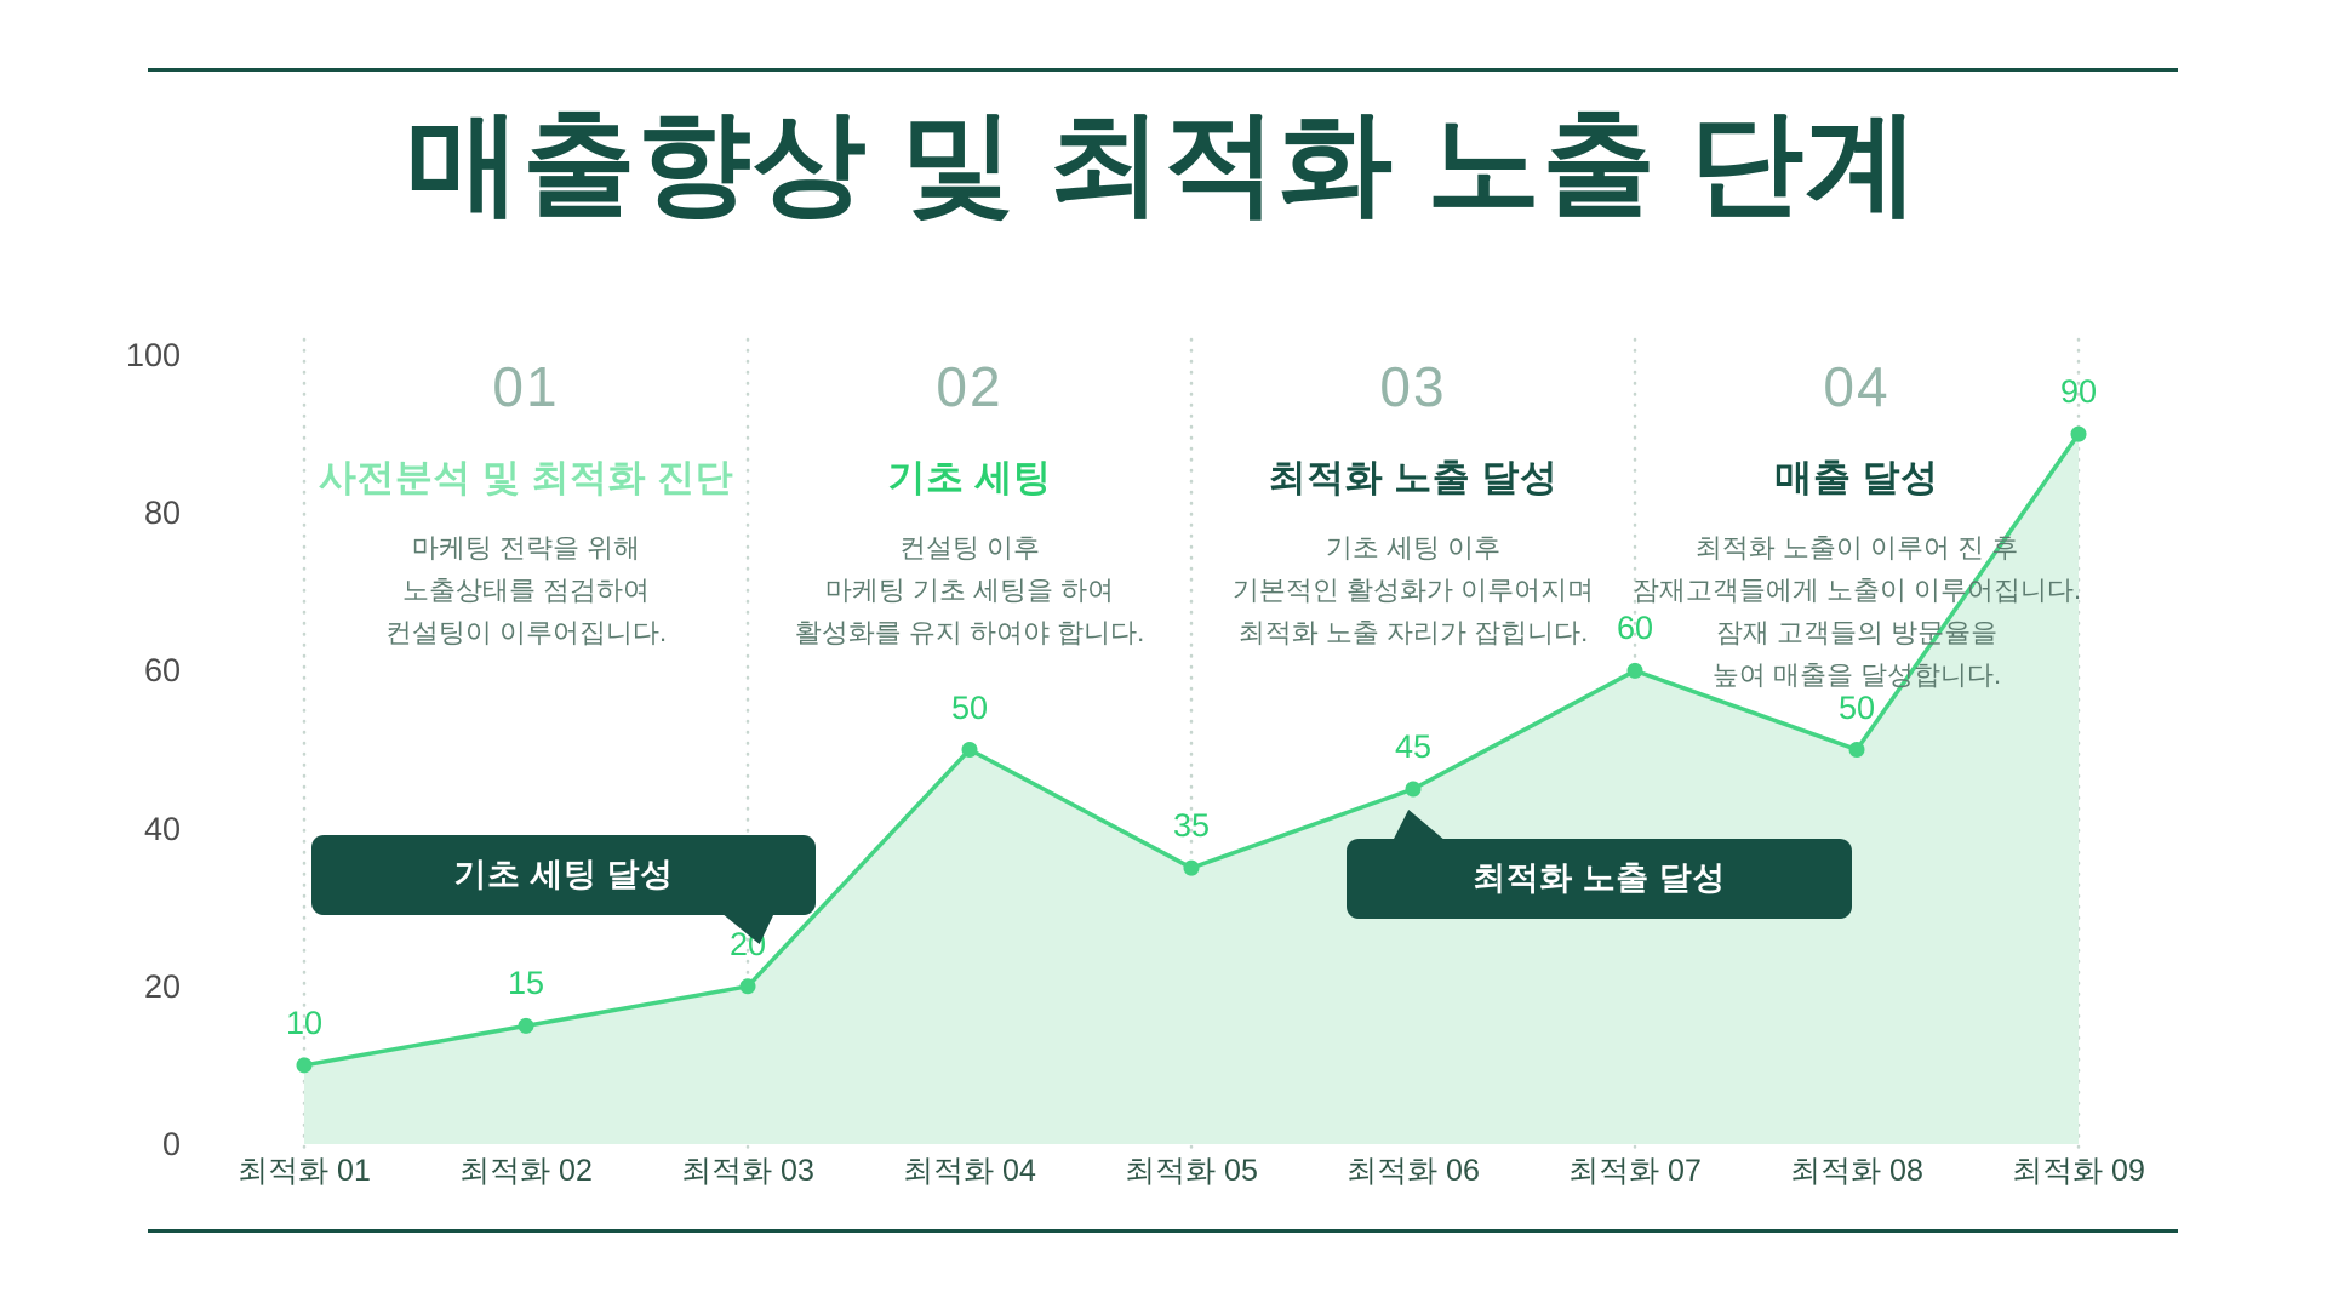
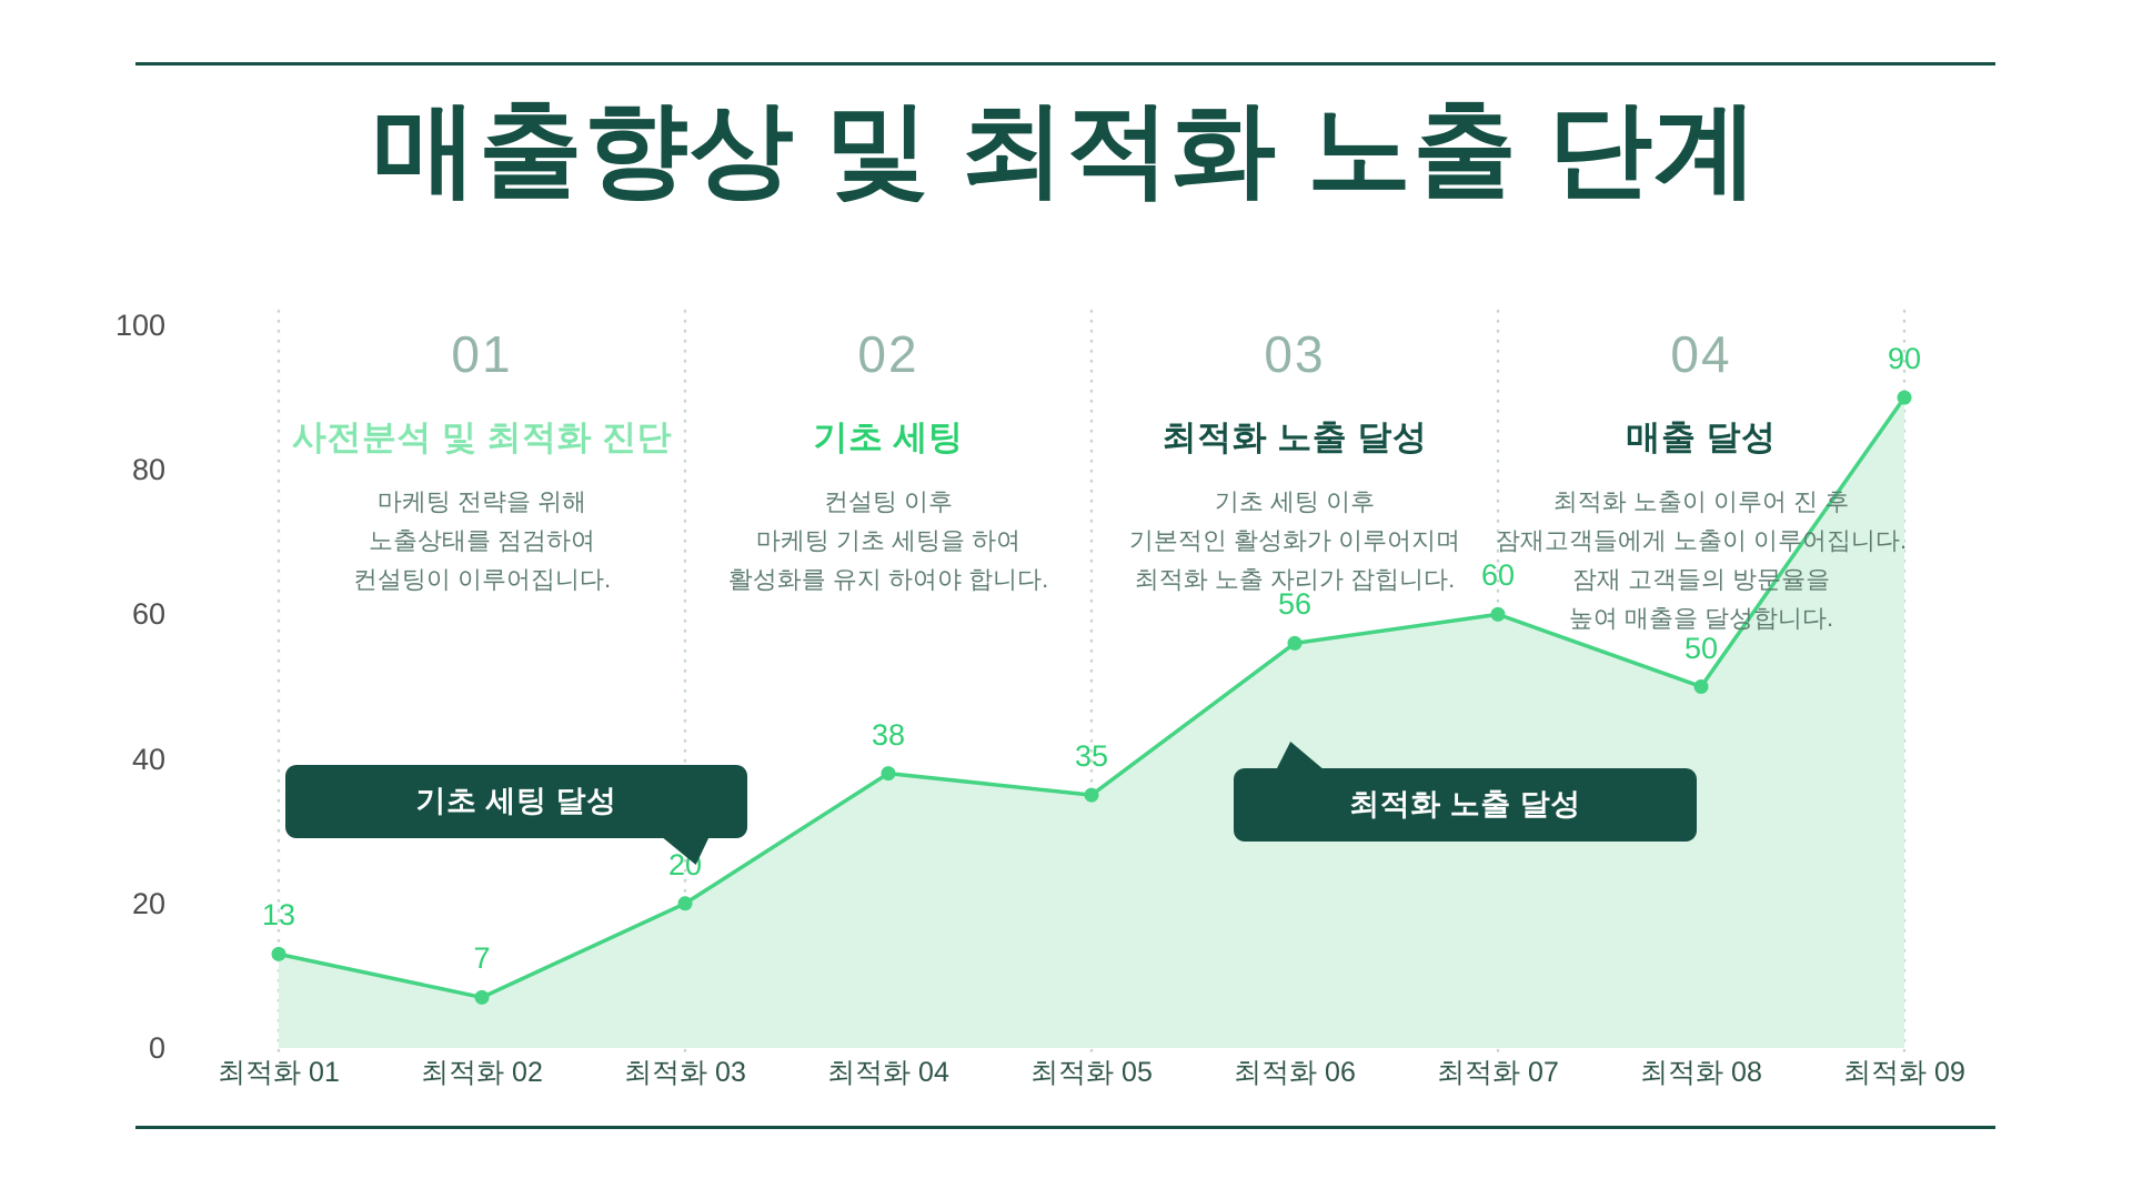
최적화 01: 10 -> 13
최적화 02: 15 -> 7
최적화 04: 50 -> 38
최적화 06: 45 -> 56
